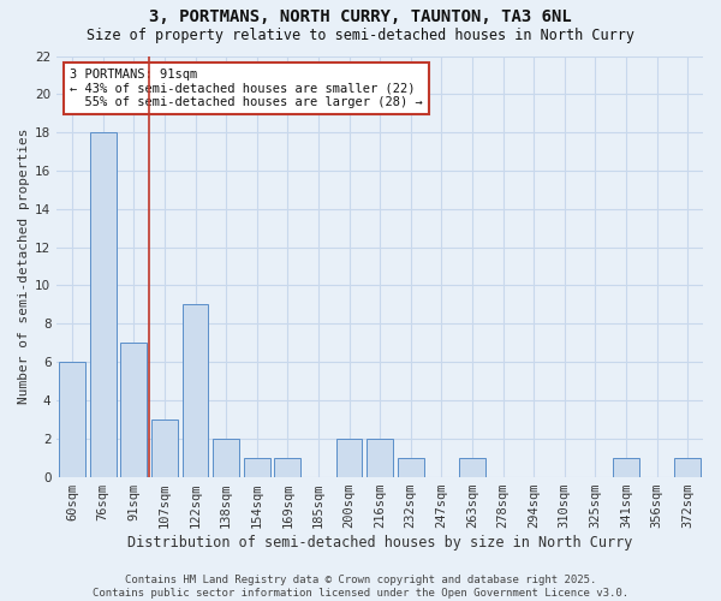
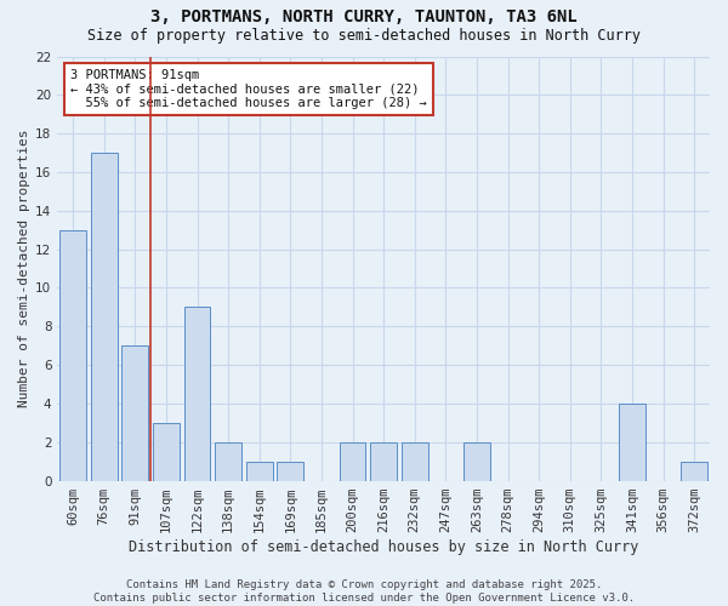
60sqm: 6 -> 13
76sqm: 18 -> 17
232sqm: 1 -> 2
263sqm: 1 -> 2
341sqm: 1 -> 4
